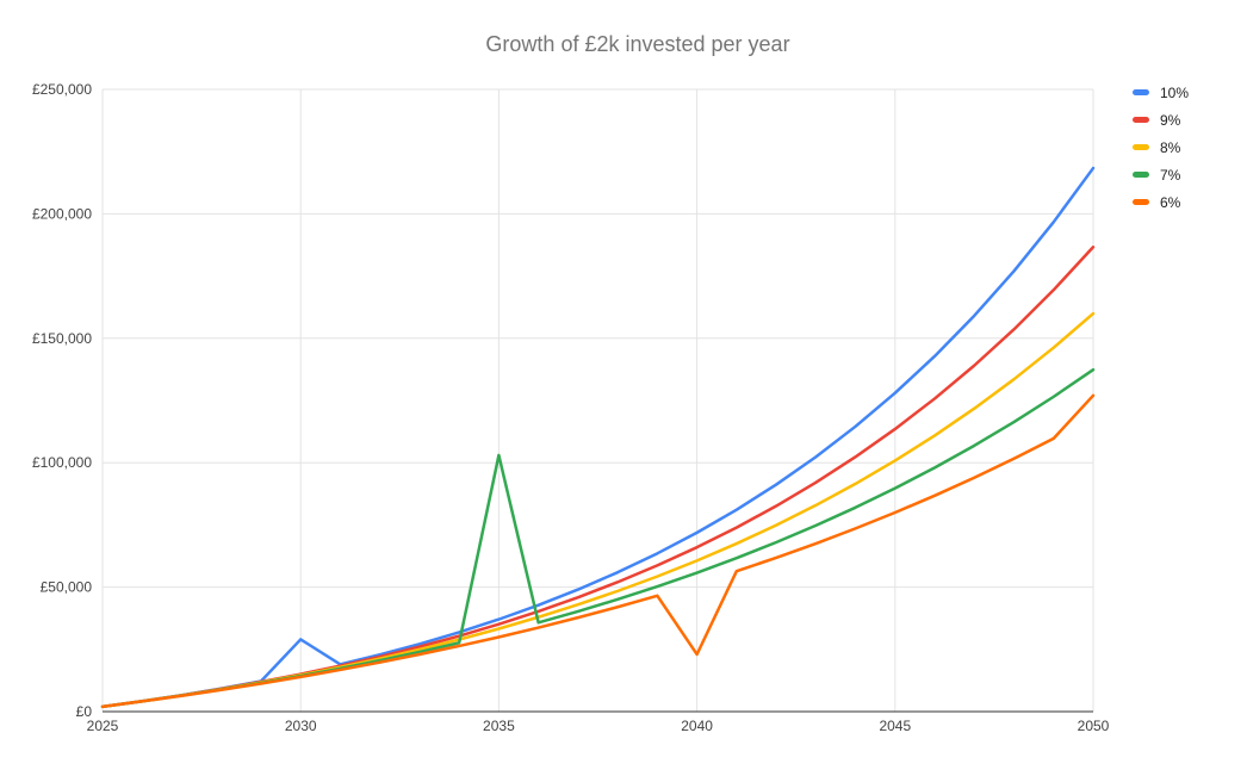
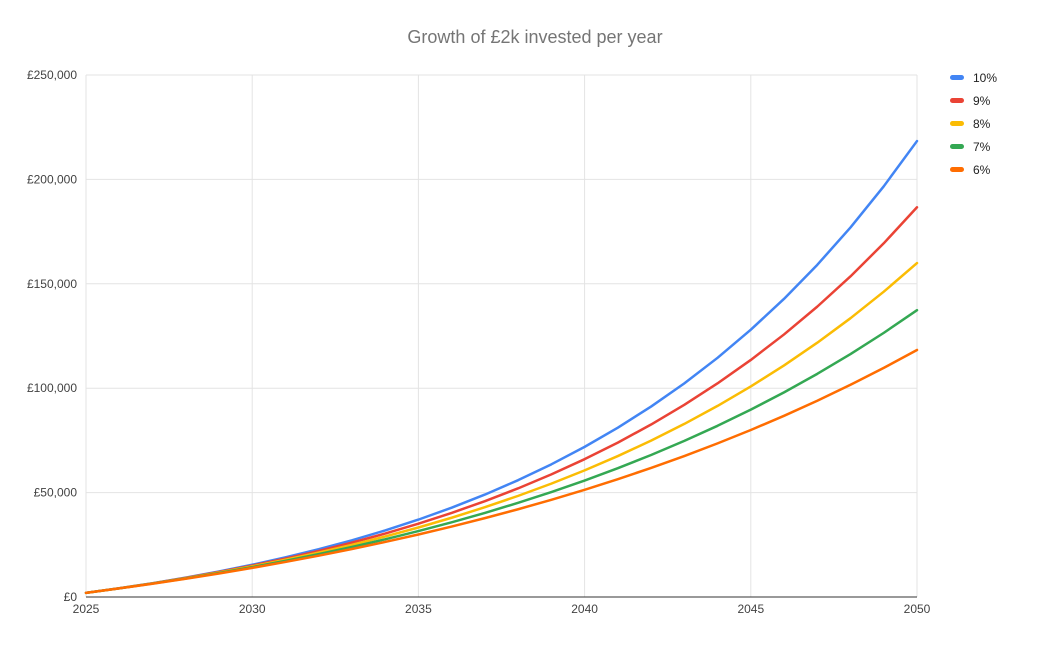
10%/2030: £29000 -> £15000
7%/2035: £103000 -> £32000
6%/2040: £23000 -> £51000
6%/2050: £127000 -> £118000
